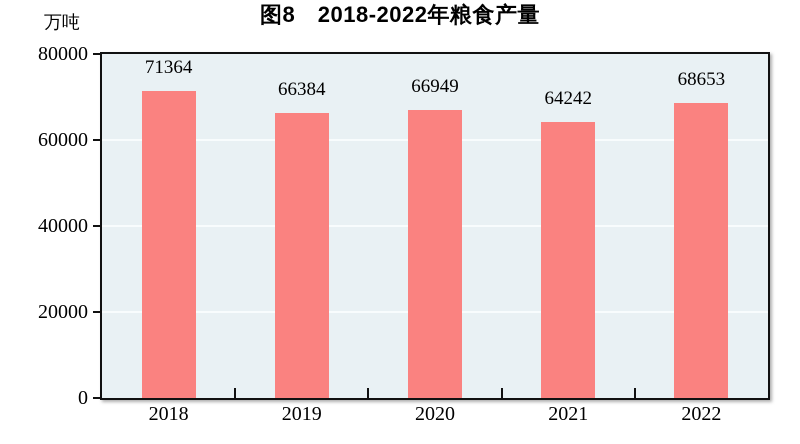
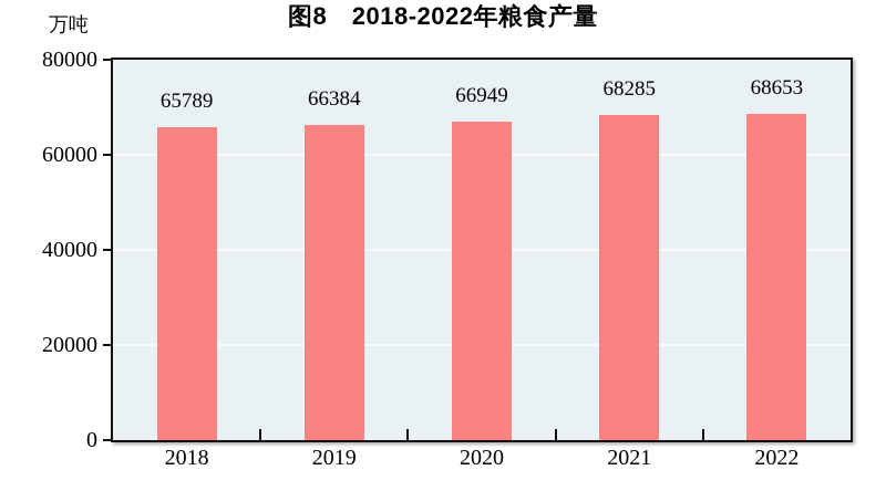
2018: 71364 -> 65789
2021: 64242 -> 68285
